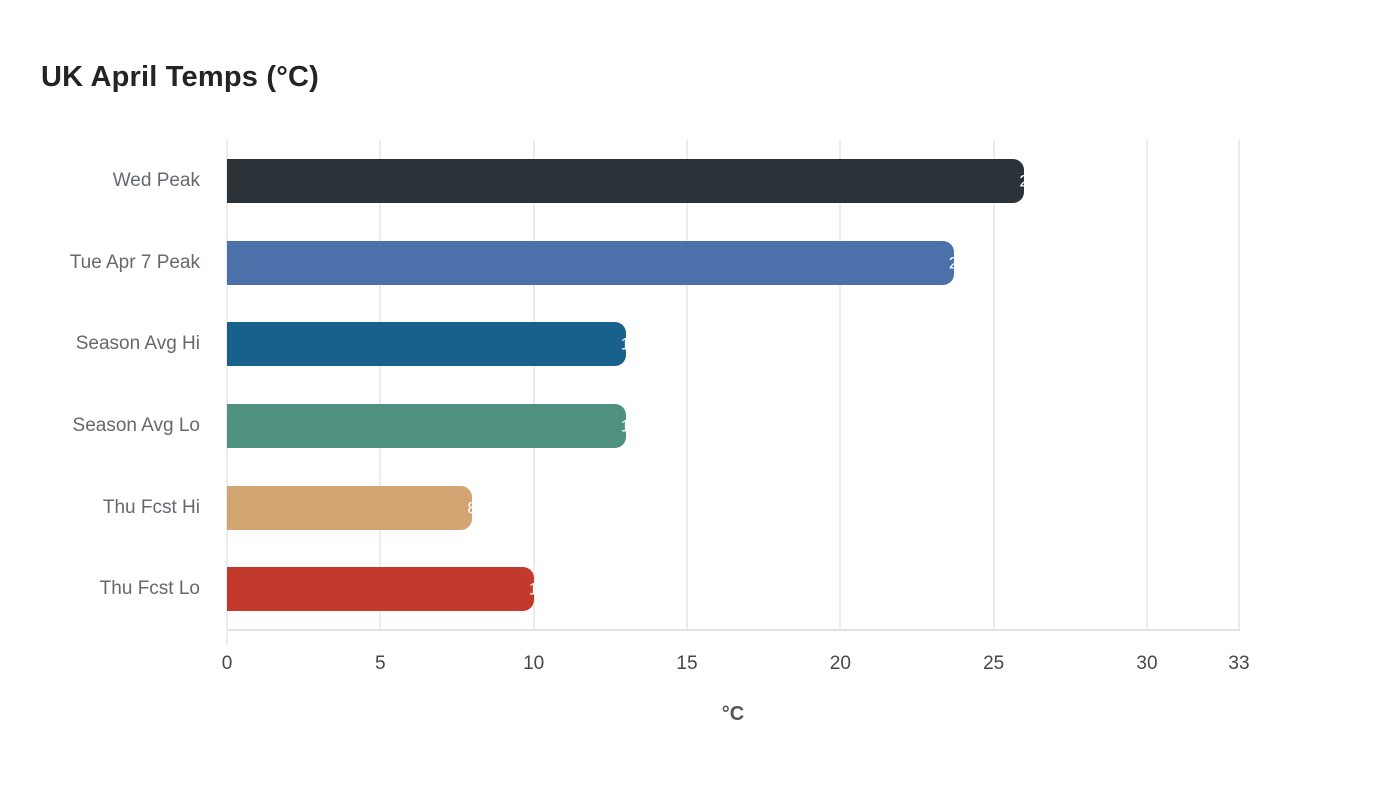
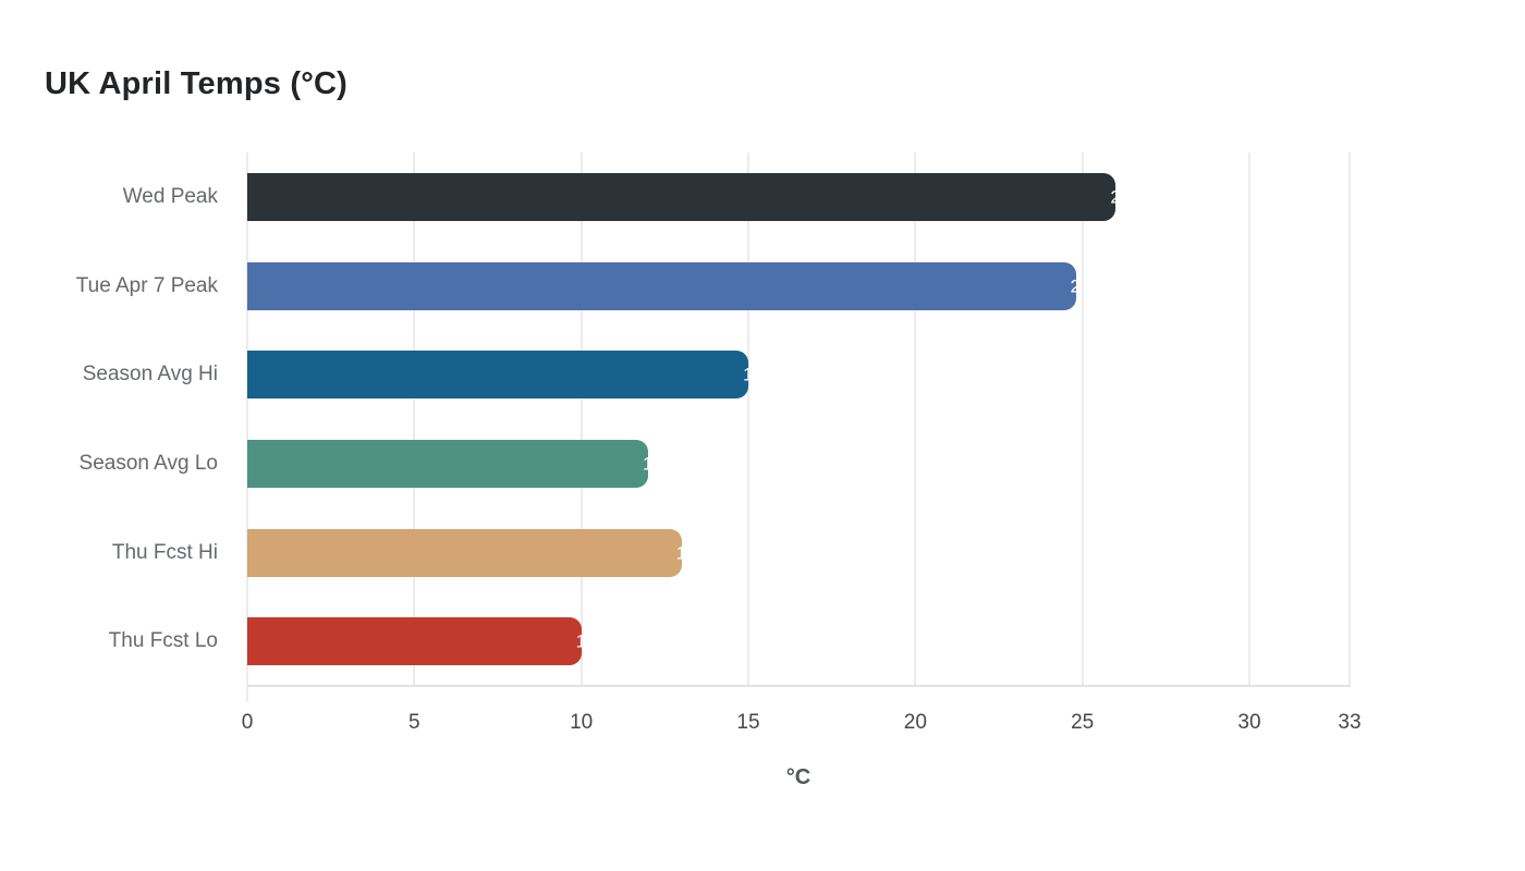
Tue Apr 7 Peak: 23.7 -> 24.8
Season Avg Hi: 13 -> 15
Season Avg Lo: 13 -> 12
Thu Fcst Hi: 8 -> 13
